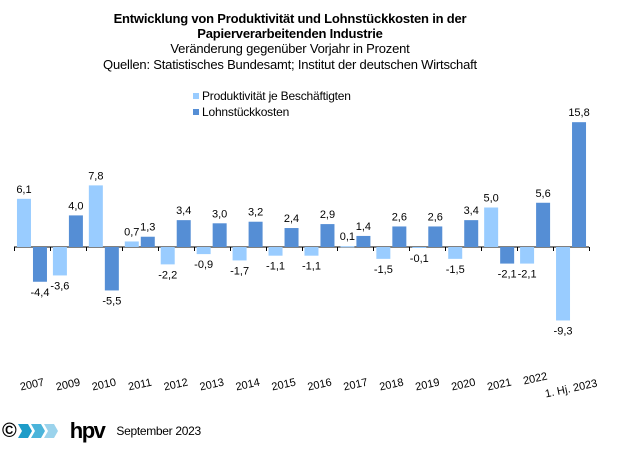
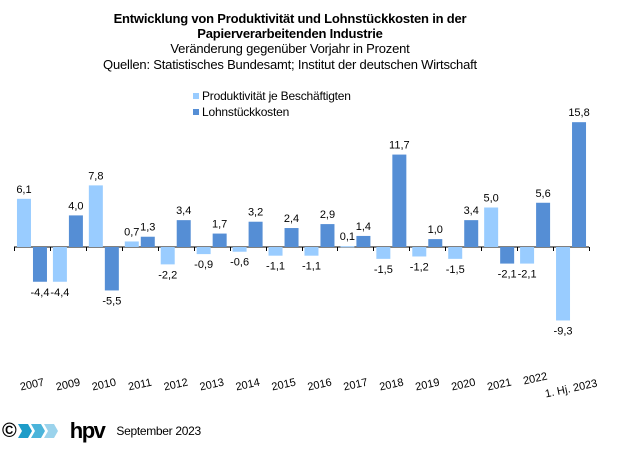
Produktivität je Beschäftigten/2009: -3,6 -> -4,4
Lohnstückkosten/2013: 3,0 -> 1,7
Produktivität je Beschäftigten/2014: -1,7 -> -0,6
Lohnstückkosten/2018: 2,6 -> 11,7
Produktivität je Beschäftigten/2019: -0,1 -> -1,2
Lohnstückkosten/2019: 2,6 -> 1,0
